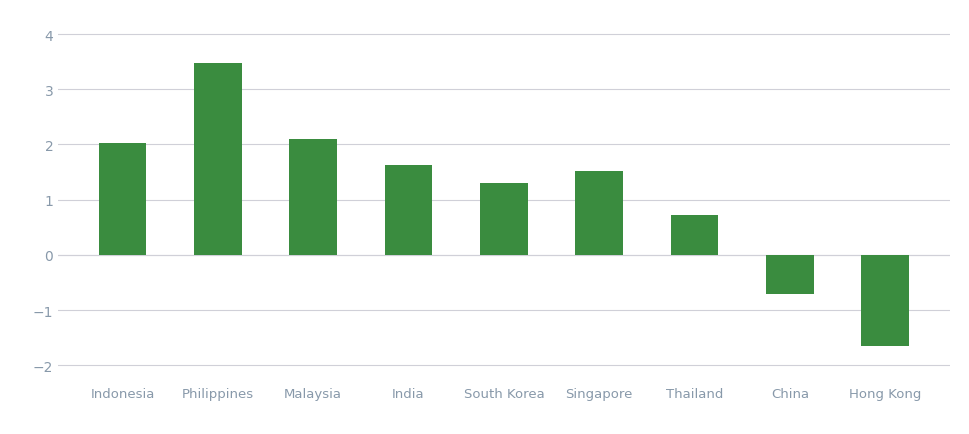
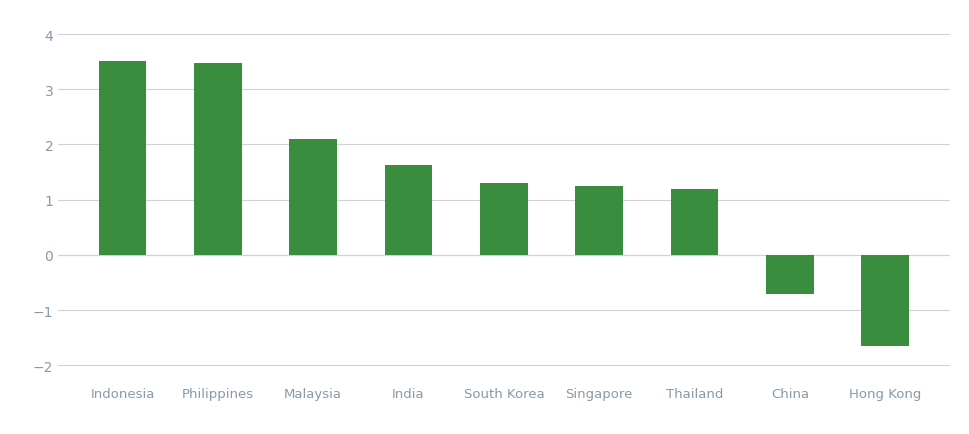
Indonesia: 2.02 -> 3.52
Singapore: 1.52 -> 1.25
Thailand: 0.72 -> 1.20
